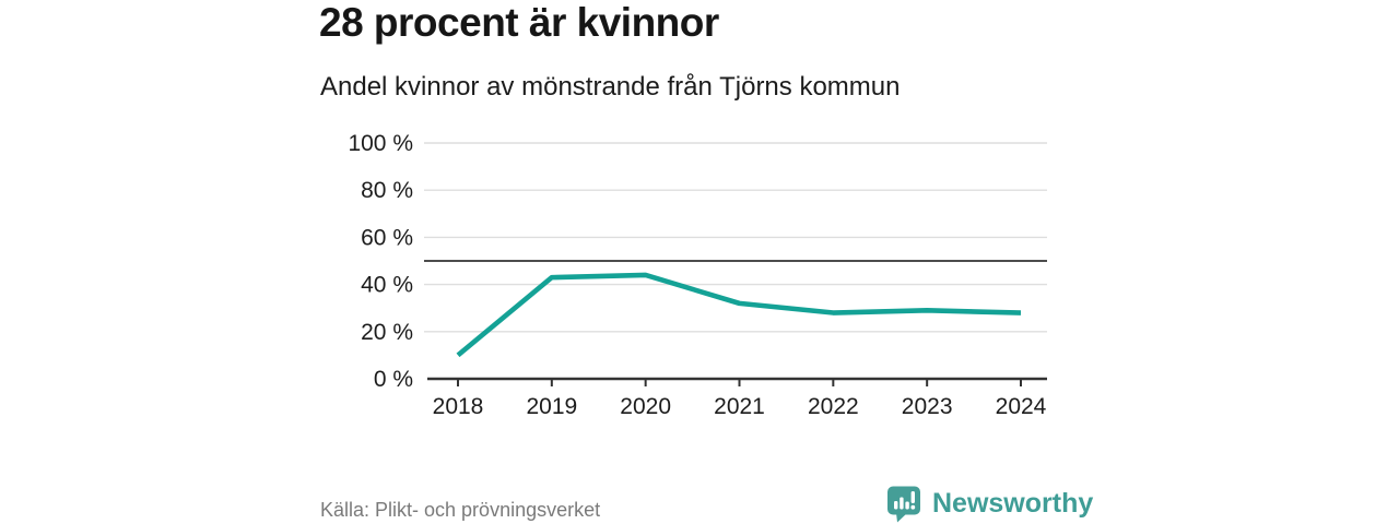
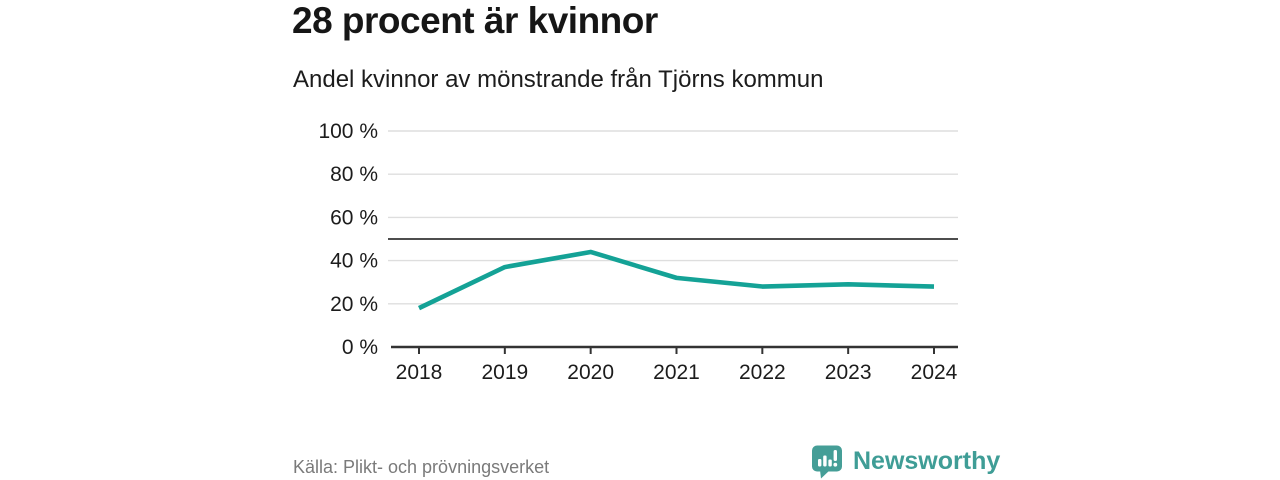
2018: 10% -> 18%
2019: 43% -> 37%
